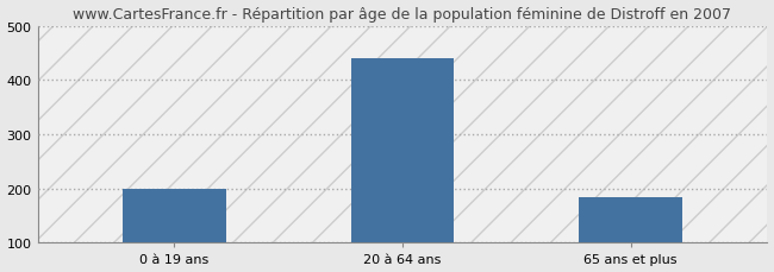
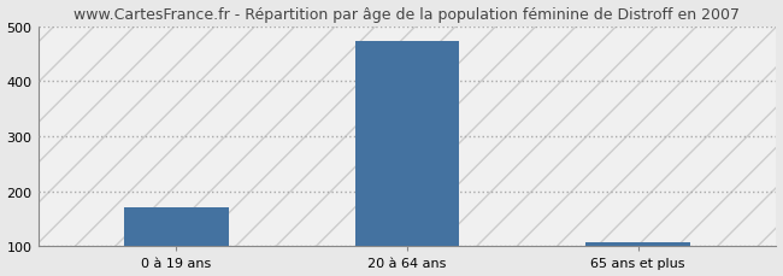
0 à 19 ans: 200 -> 170
20 à 64 ans: 440 -> 473
65 ans et plus: 185 -> 108
